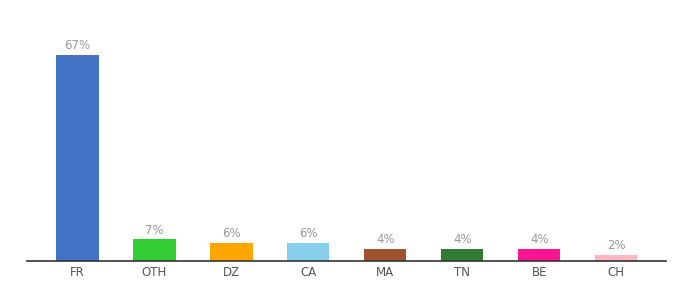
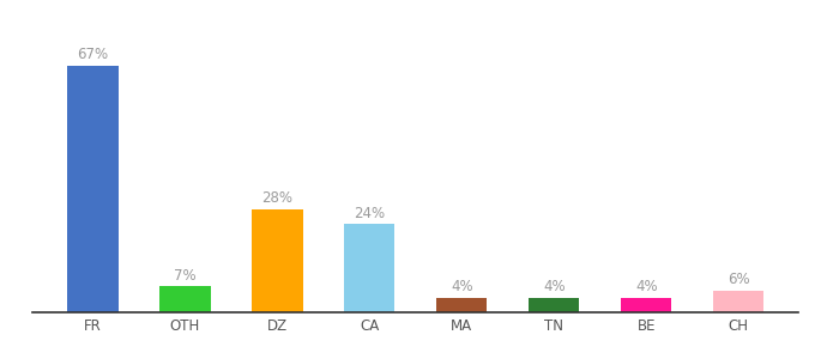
DZ: 6% -> 28%
CA: 6% -> 24%
CH: 2% -> 6%
